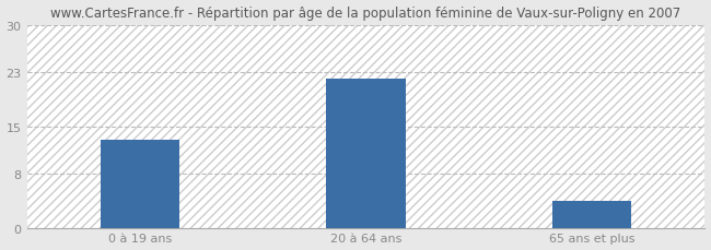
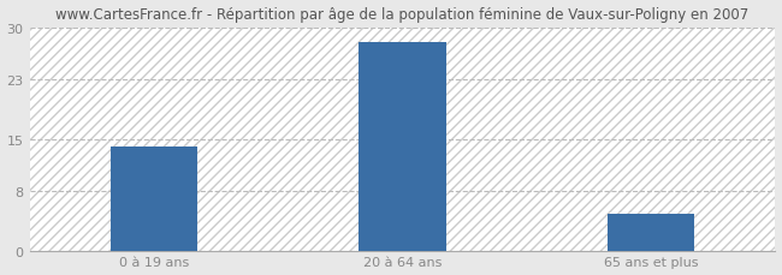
0 à 19 ans: 13 -> 14
20 à 64 ans: 22 -> 28
65 ans et plus: 4 -> 5
